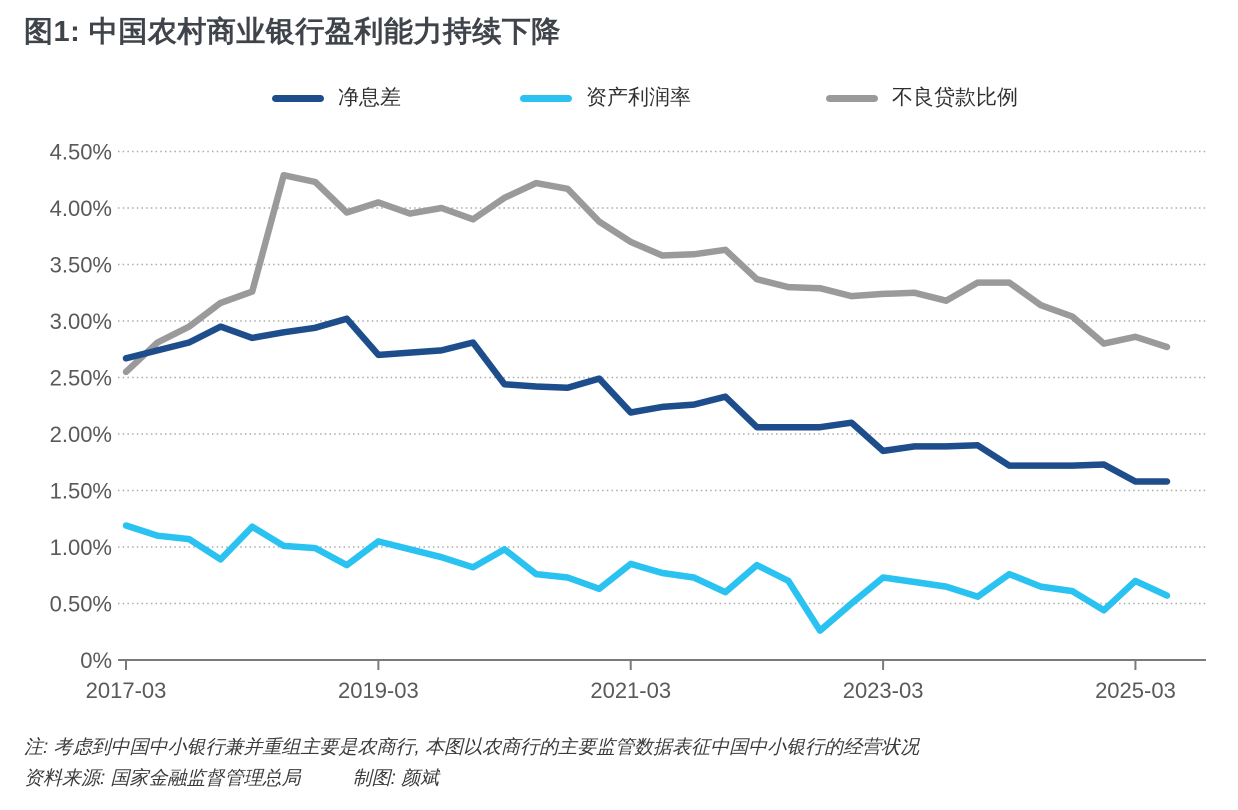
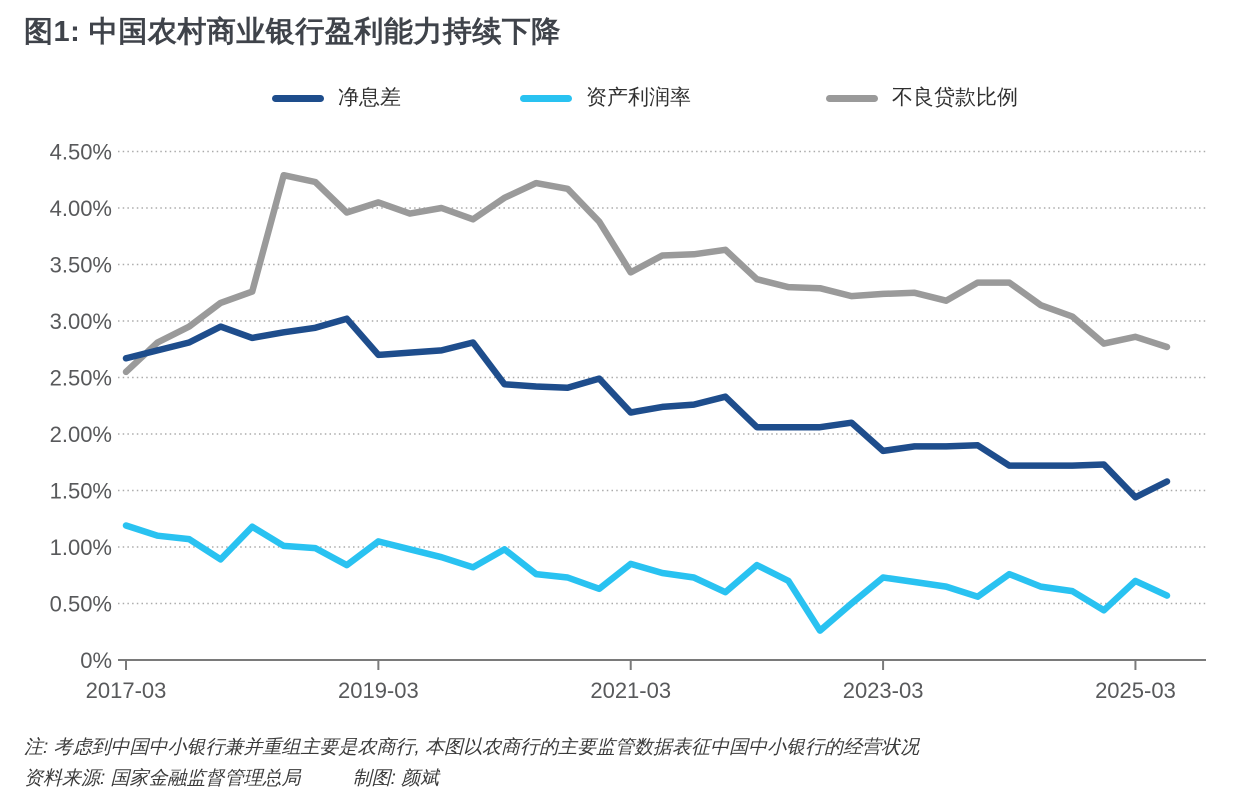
不良贷款比例/2021-03: 3.70% -> 3.43%
净息差/2025-03: 1.58% -> 1.44%
